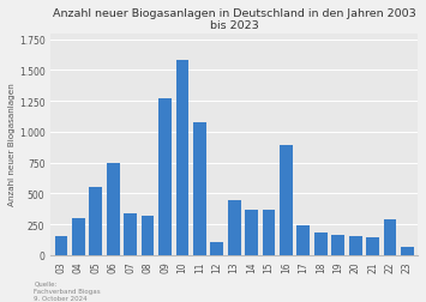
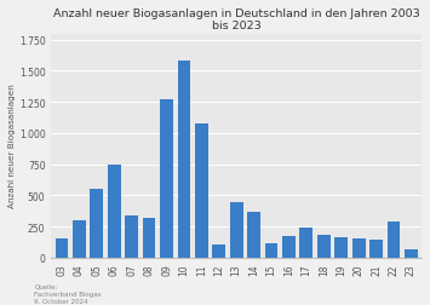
15: 370 -> 110
16: 890 -> 180
